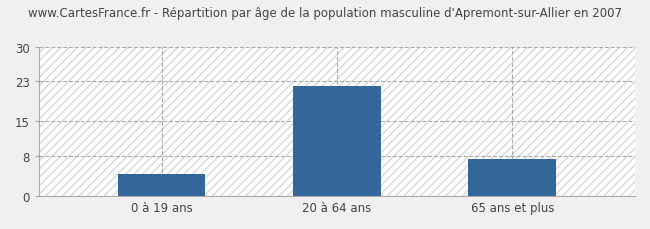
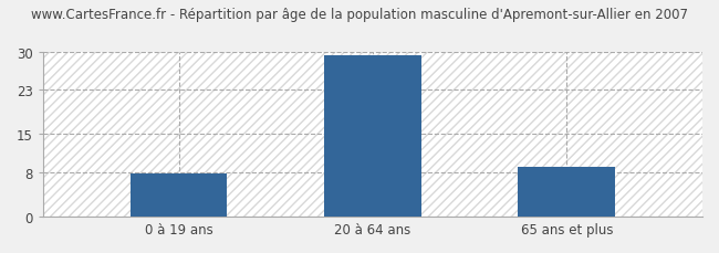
0 à 19 ans: 4.5 -> 7.9
20 à 64 ans: 22.0 -> 29.3
65 ans et plus: 7.5 -> 9.0
